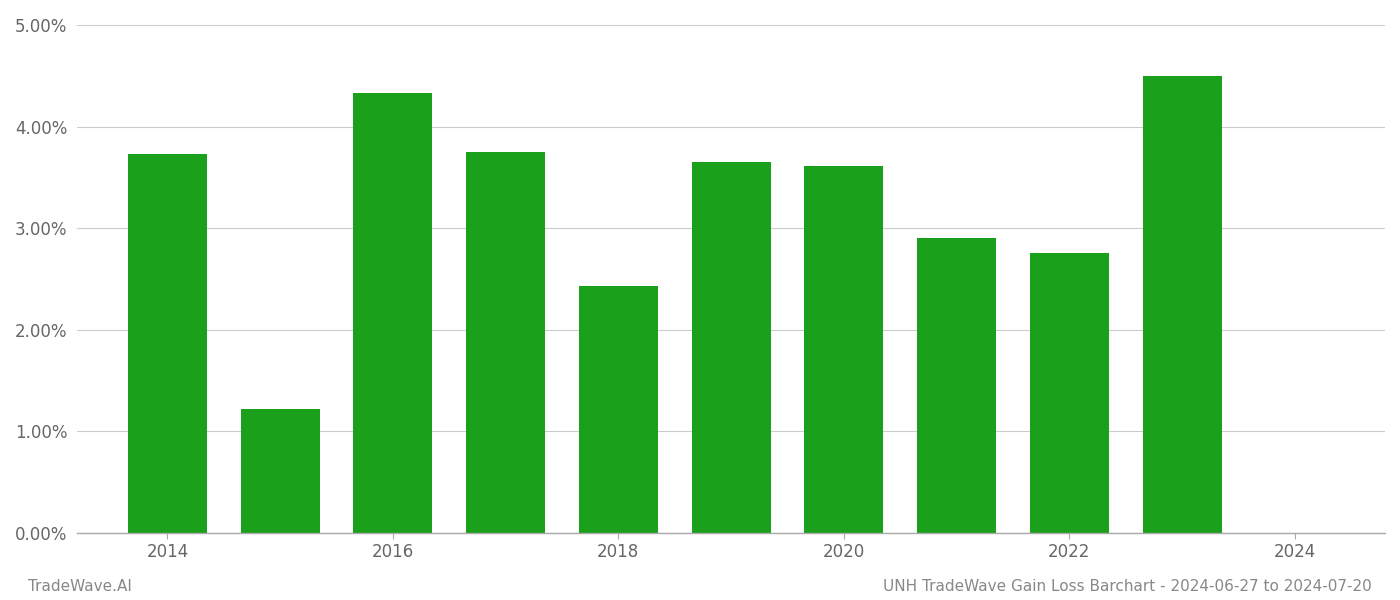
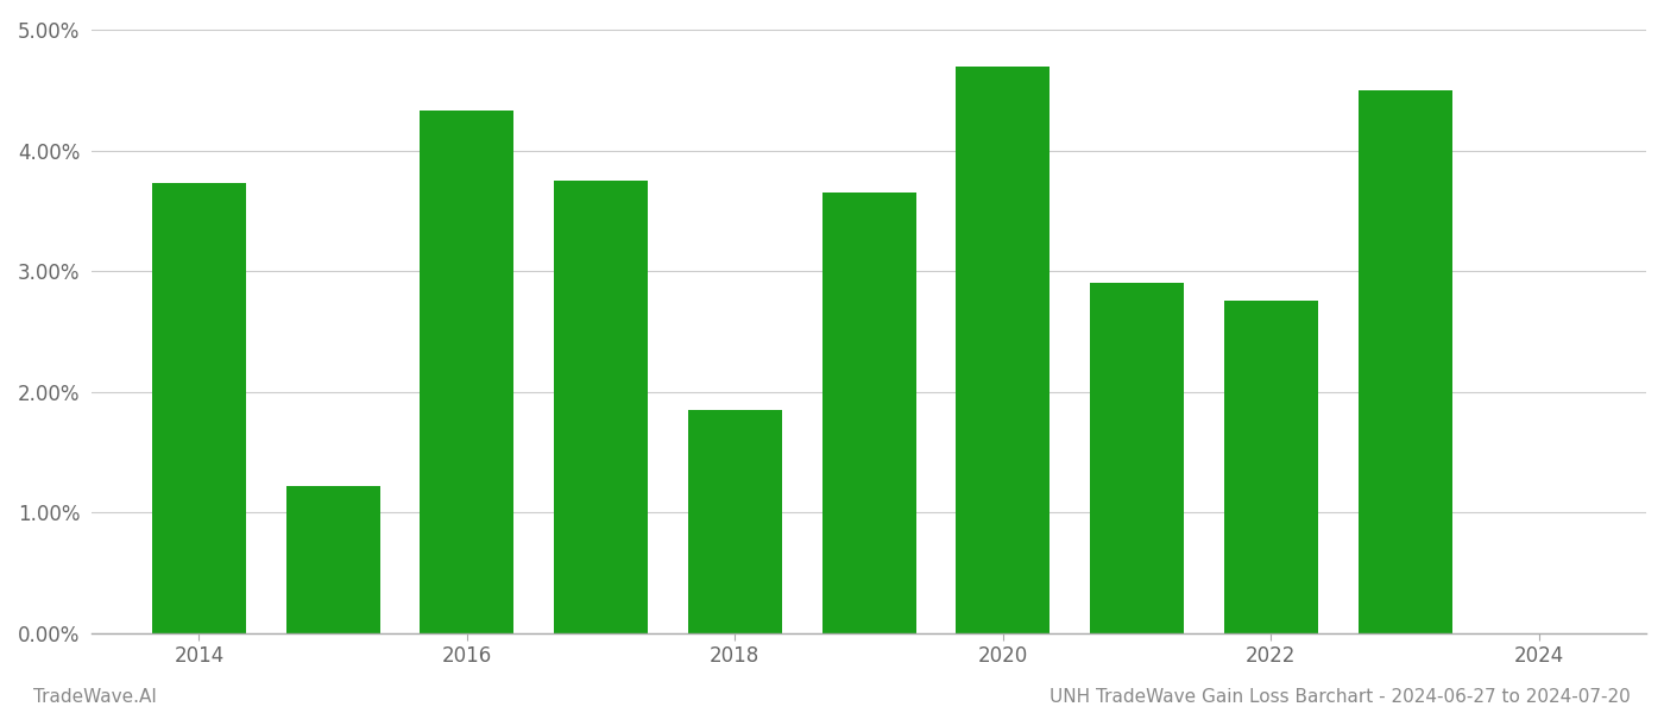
2018: 2.43% -> 1.85%
2020: 3.61% -> 4.70%
